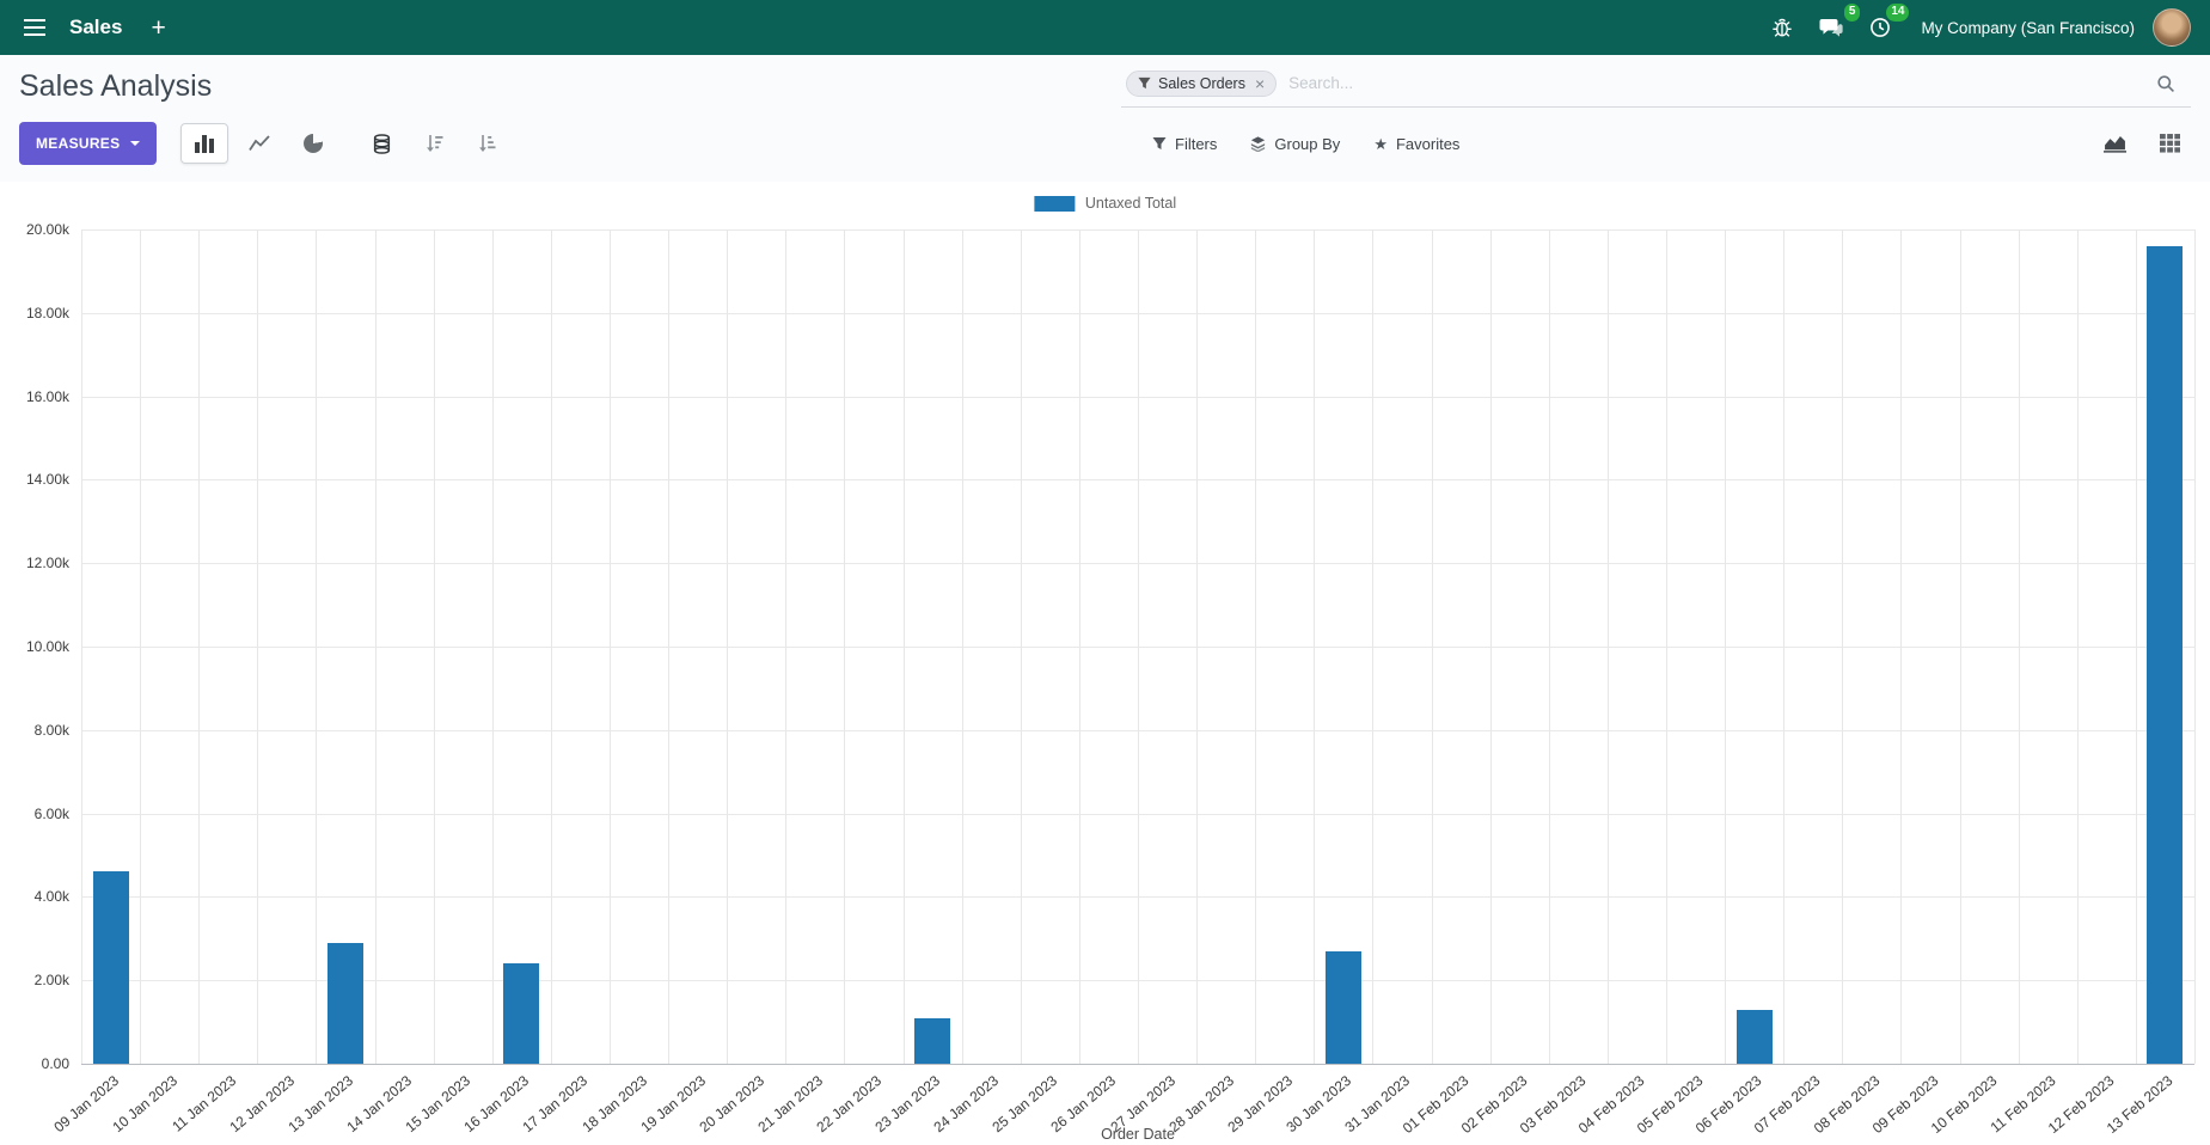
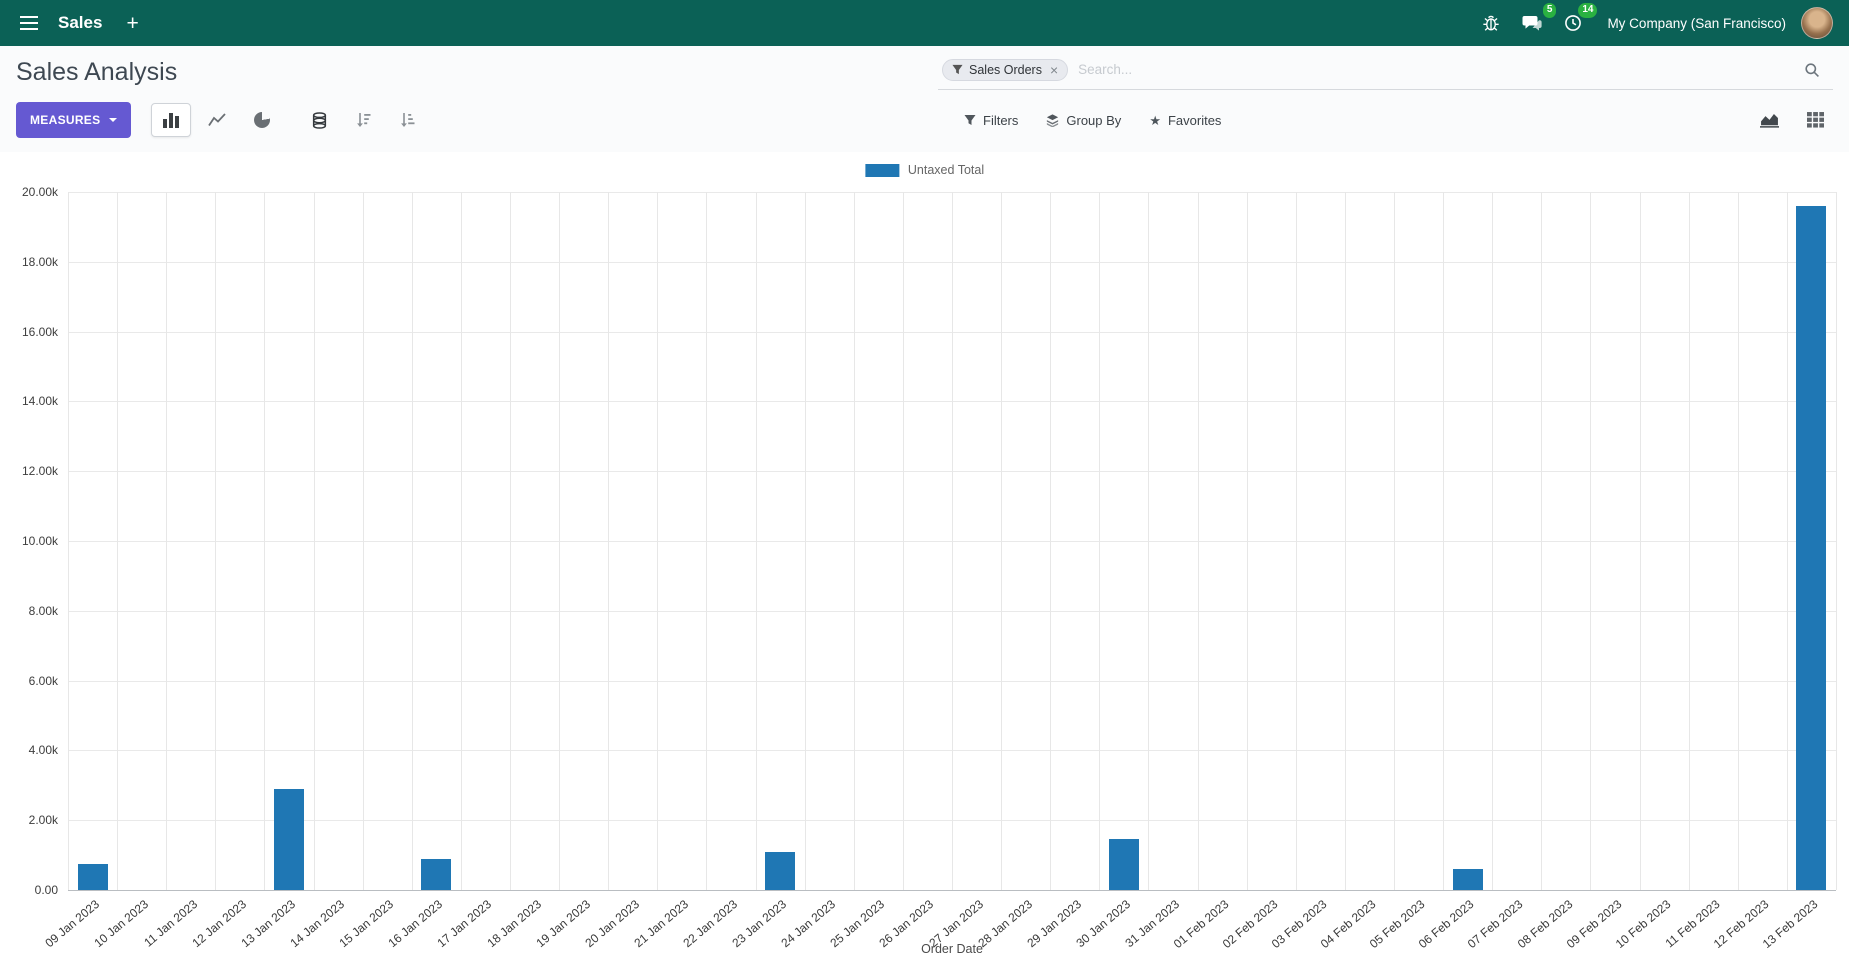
09 Jan 2023: 4.6k -> 0.8k
16 Jan 2023: 2.4k -> 0.9k
30 Jan 2023: 2.7k -> 1.4k
06 Feb 2023: 1.3k -> 0.6k
